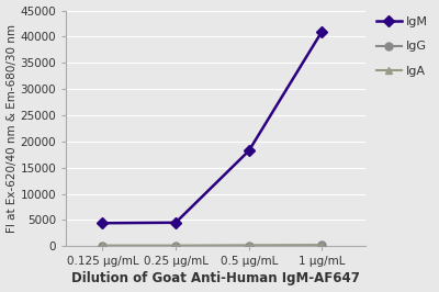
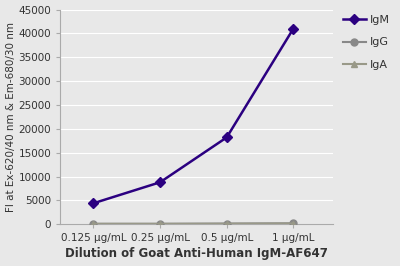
IgM/0.25 μg/mL: 4500 -> 8800
